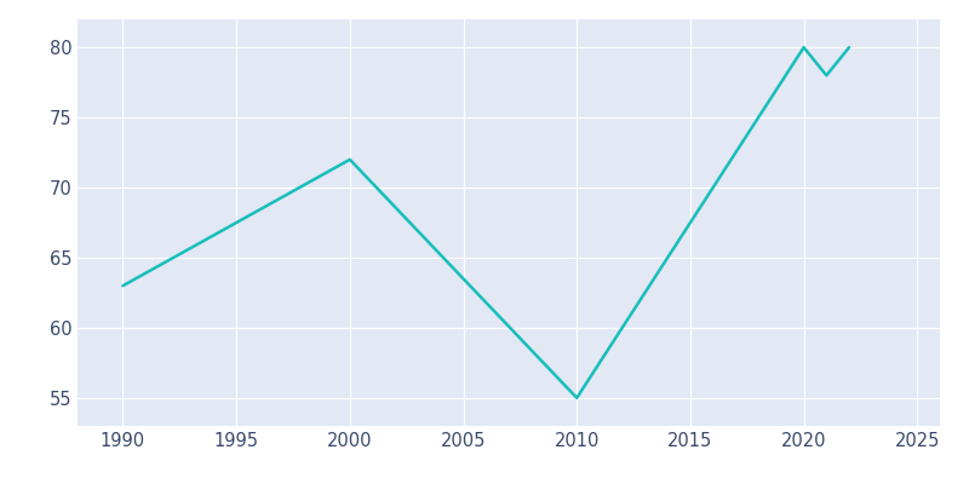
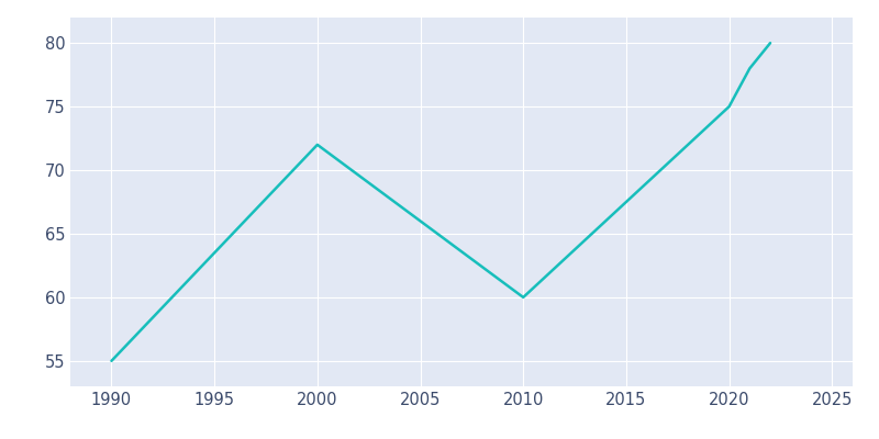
1990: 63 -> 55
2010: 55 -> 60
2020: 80 -> 75
